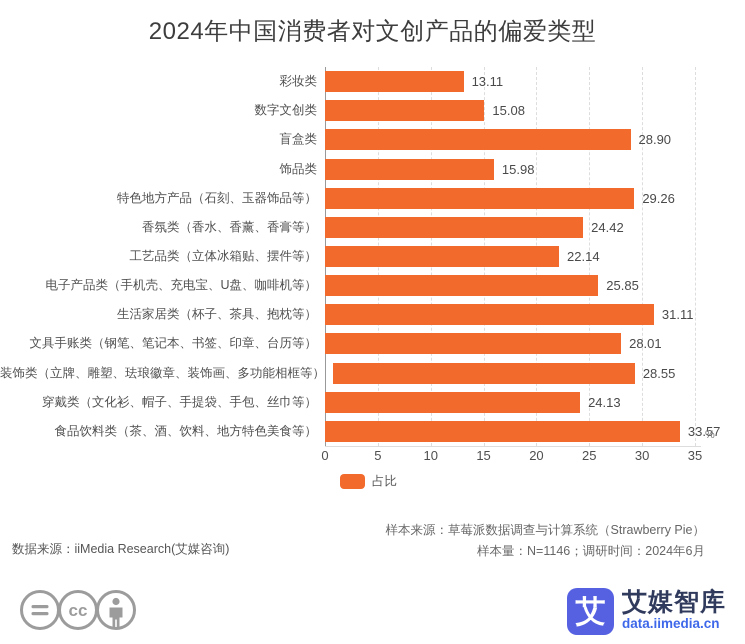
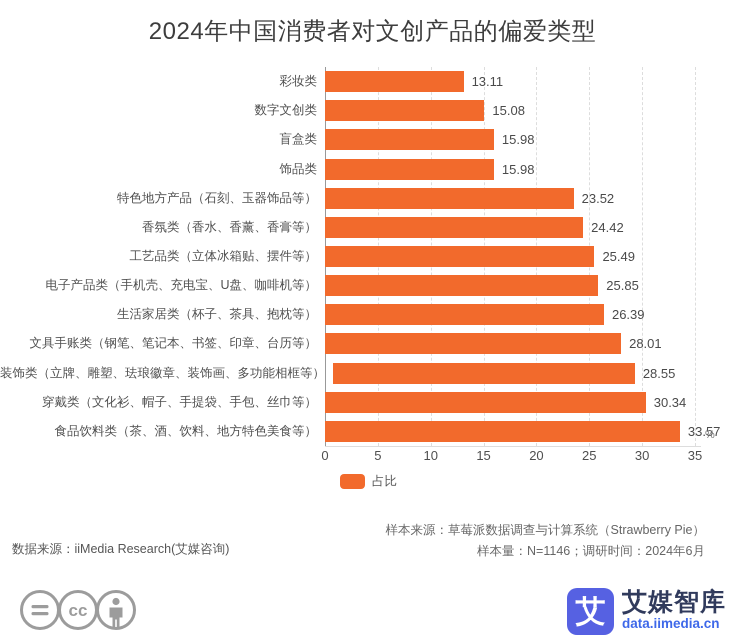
盲盒类: 28.90 -> 15.98
特色地方产品（石刻、玉器饰品等）: 29.26 -> 23.52
工艺品类（立体冰箱贴、摆件等）: 22.14 -> 25.49
生活家居类（杯子、茶具、抱枕等）: 31.11 -> 26.39
穿戴类（文化衫、帽子、手提袋、手包、丝巾等）: 24.13 -> 30.34
